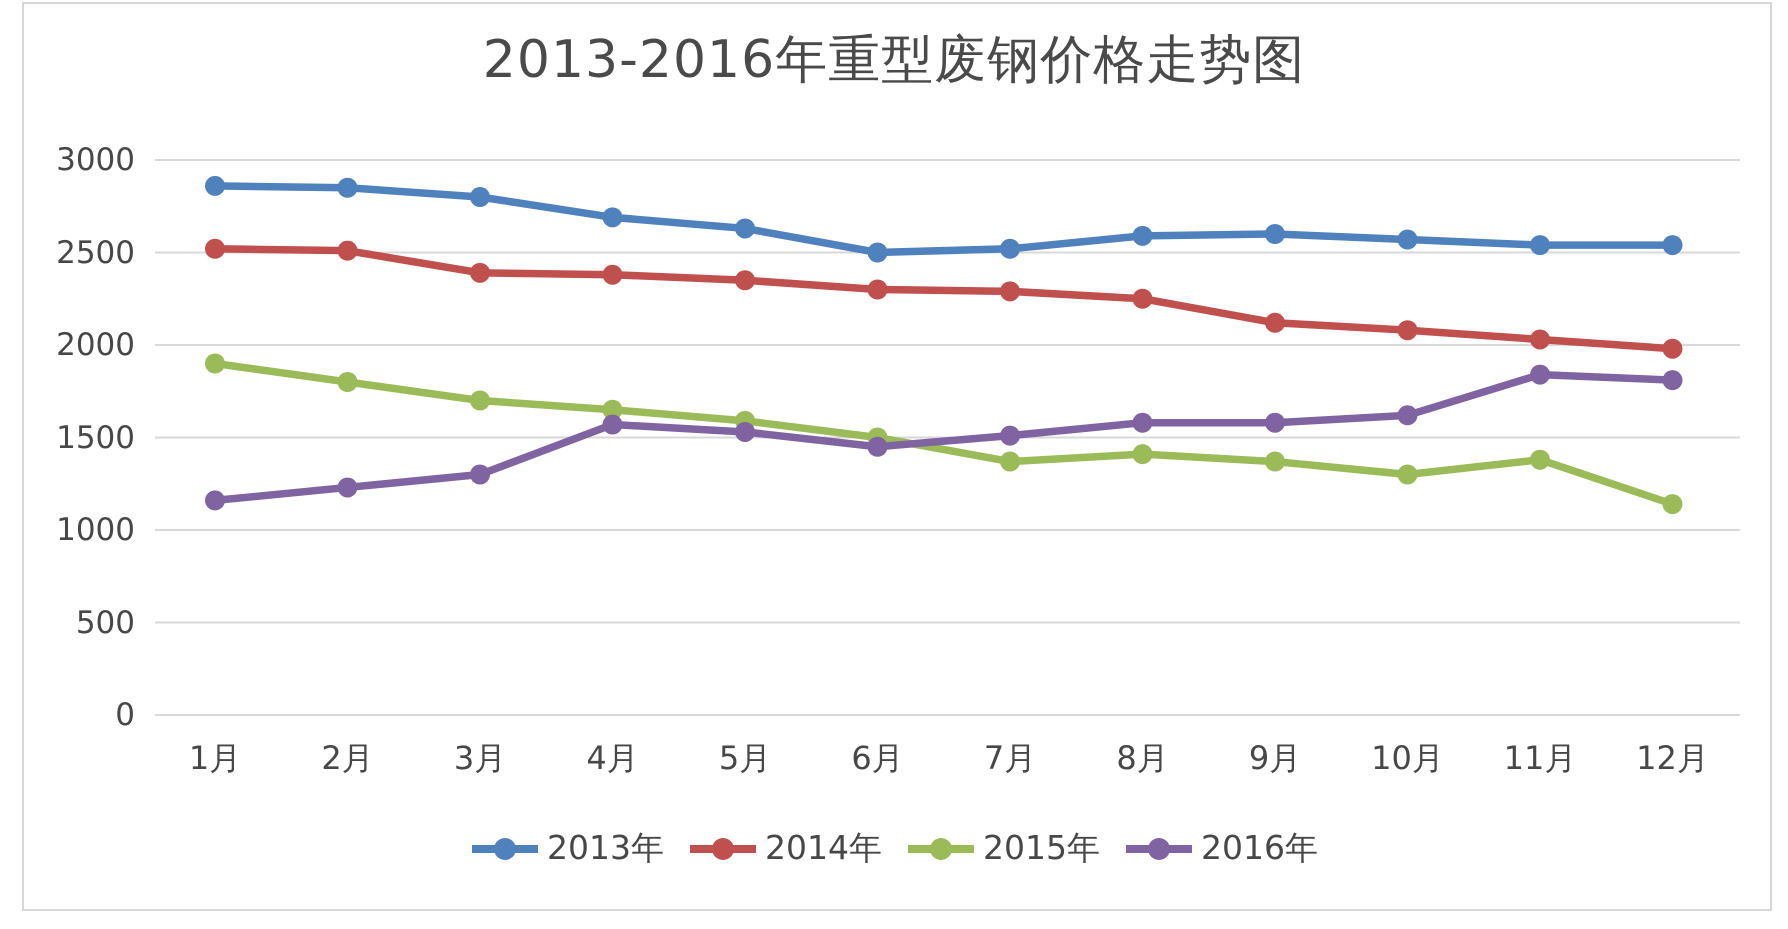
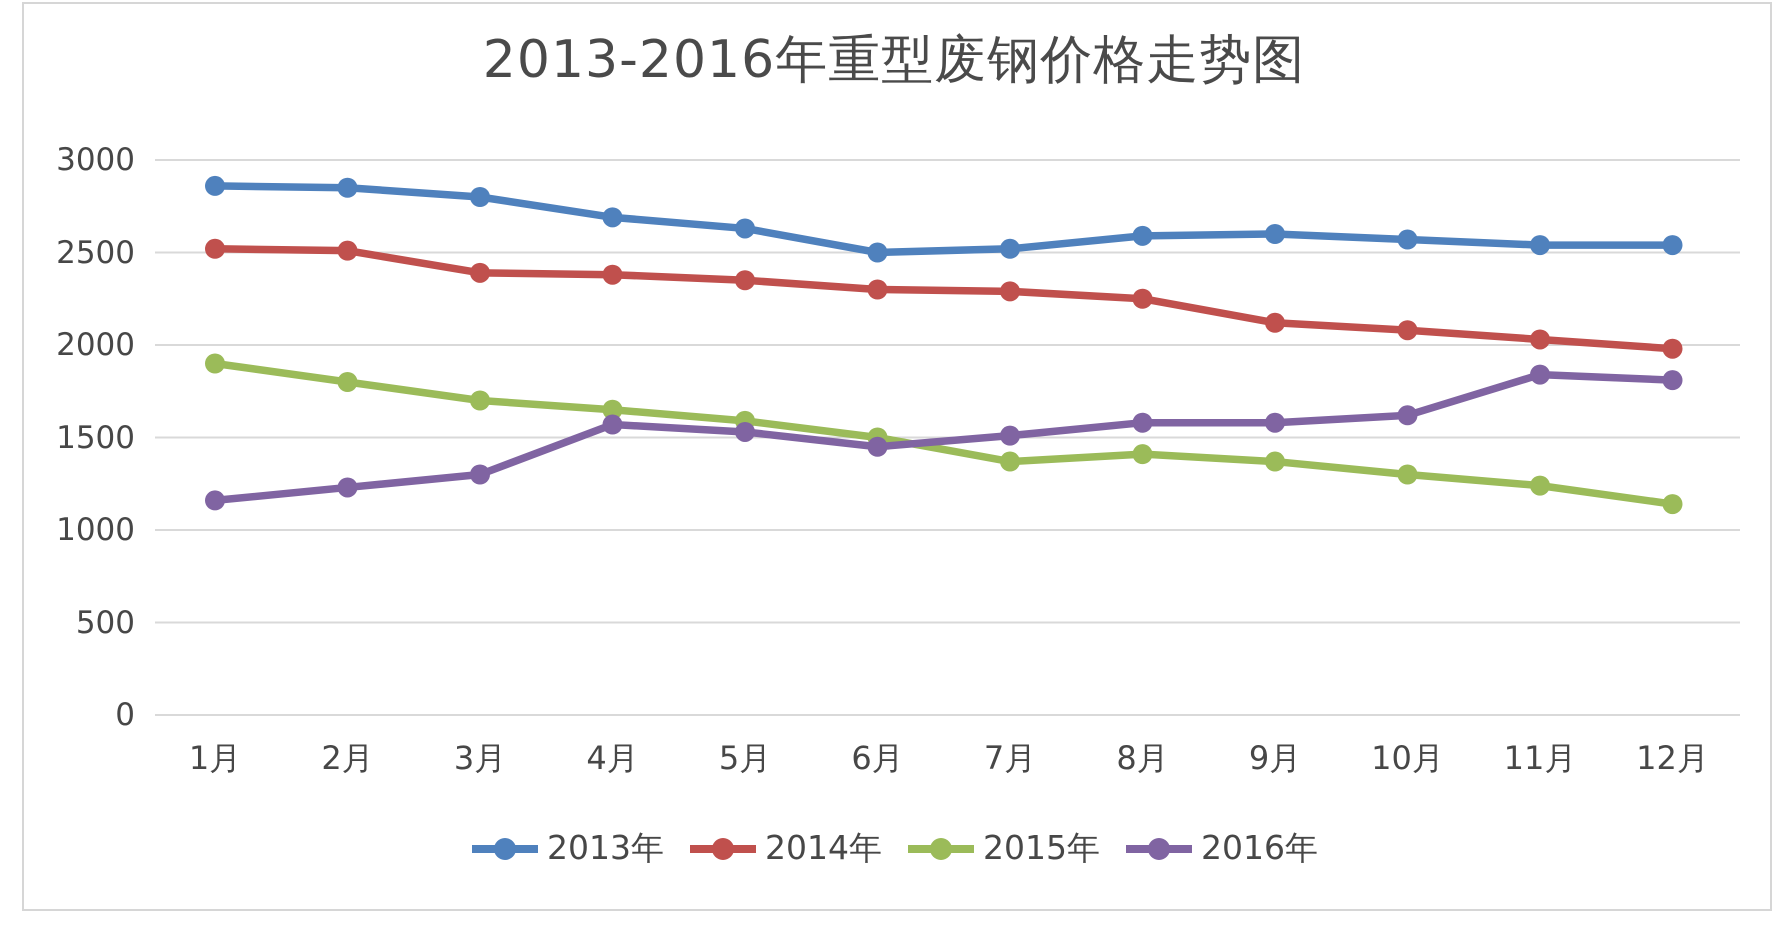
2015年/11月: 1380 -> 1240
